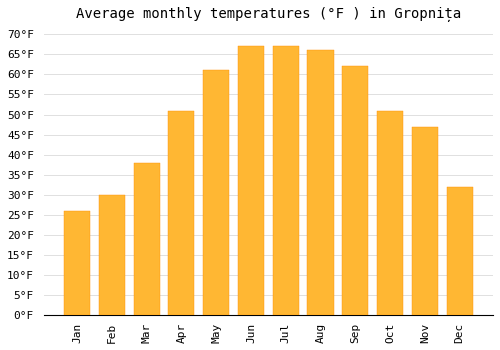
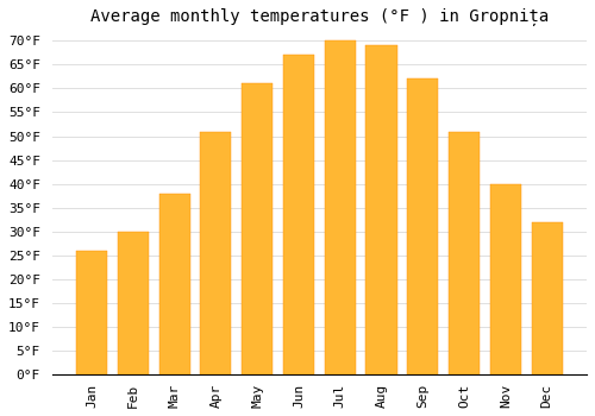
Jul: 67°F -> 70°F
Aug: 66°F -> 69°F
Nov: 47°F -> 40°F
